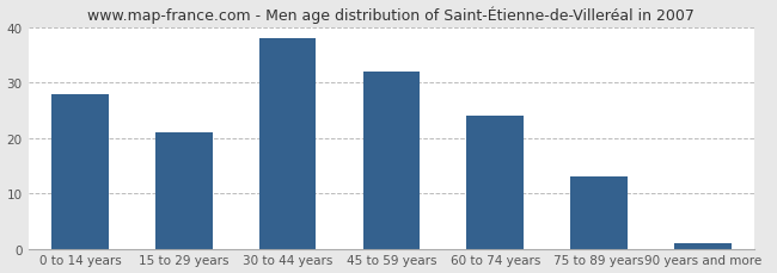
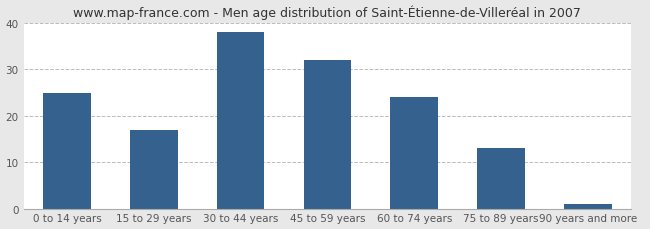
0 to 14 years: 28 -> 25
15 to 29 years: 21 -> 17
